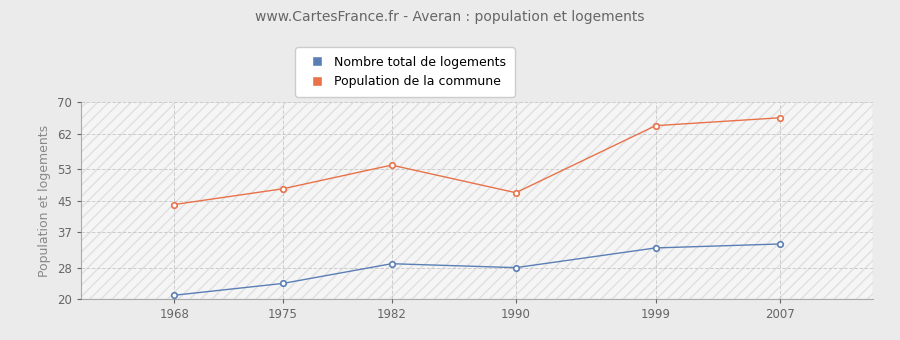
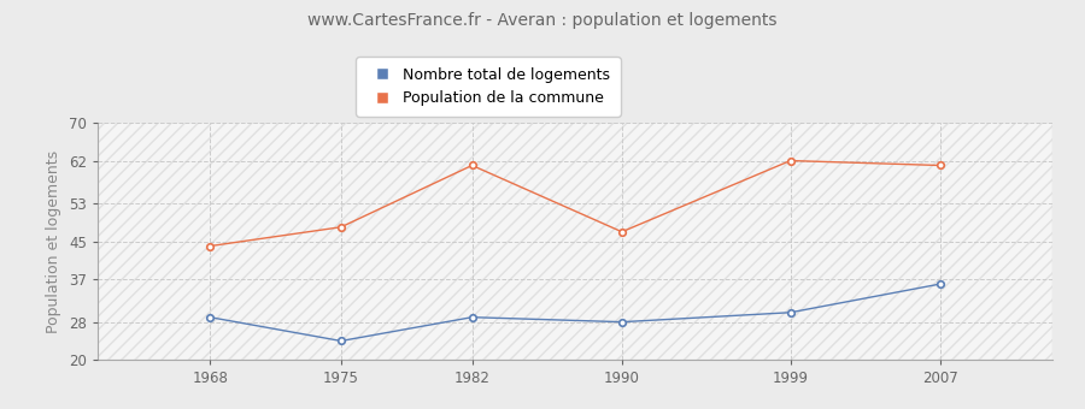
Nombre total de logements/1968: 21 -> 29
Population de la commune/1982: 54 -> 61
Nombre total de logements/1999: 33 -> 30
Population de la commune/1999: 64 -> 62
Nombre total de logements/2007: 34 -> 36
Population de la commune/2007: 66 -> 61
